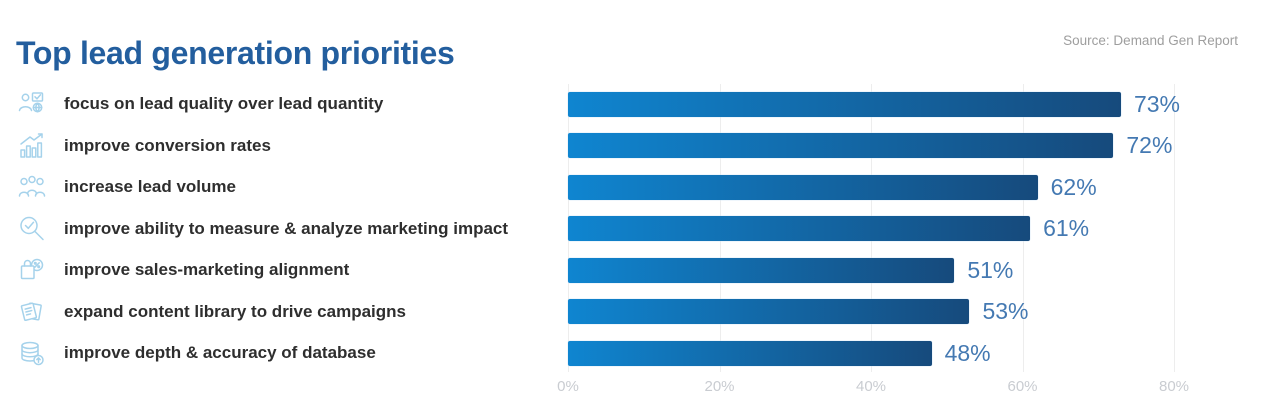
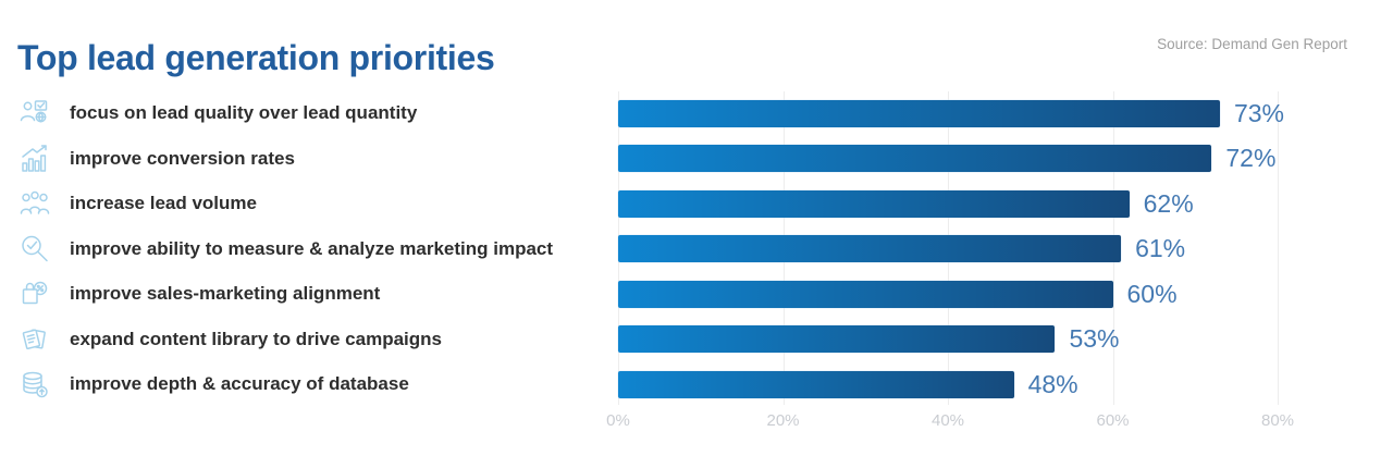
improve sales-marketing alignment: 51% -> 60%
